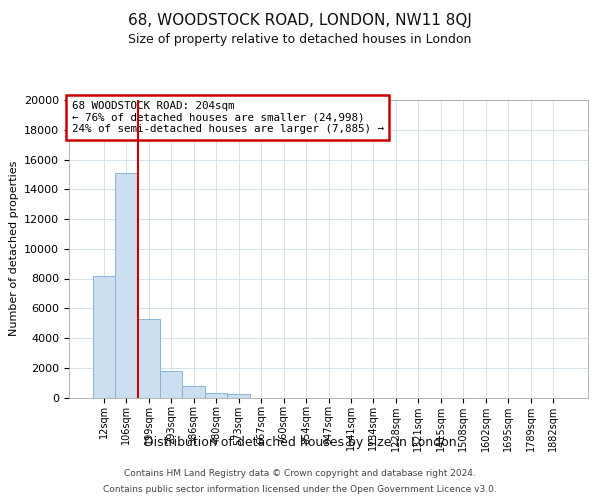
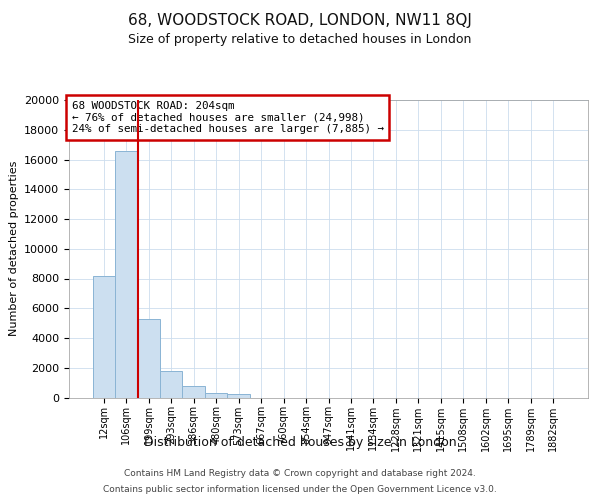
106sqm: 15100 -> 16600
